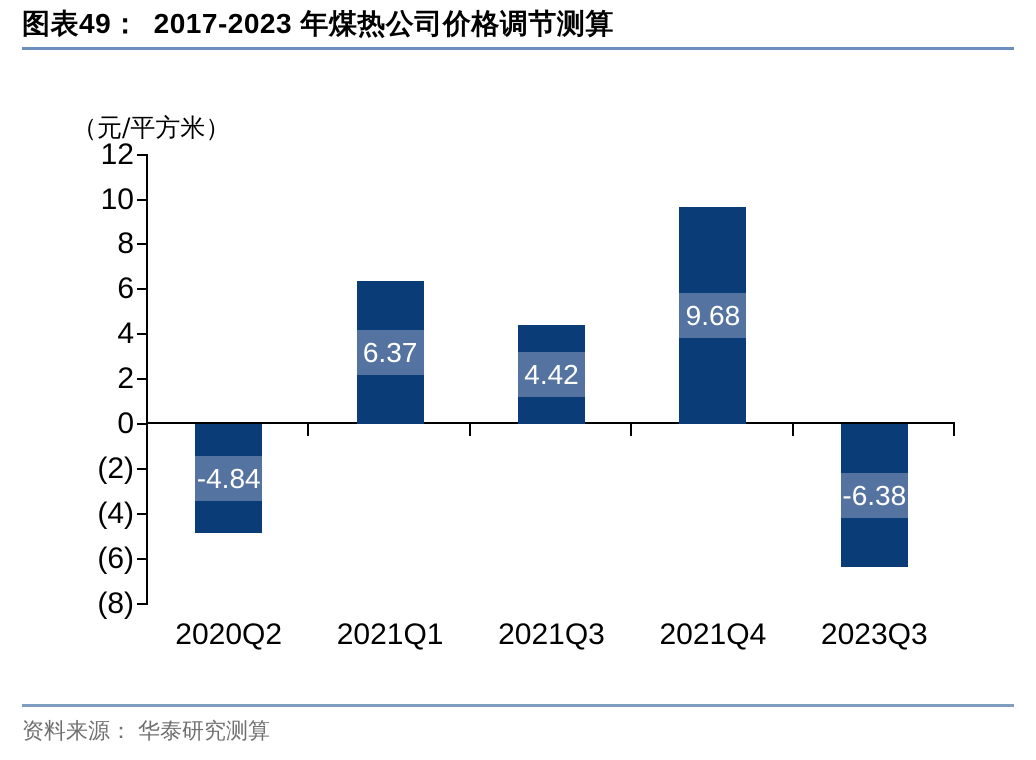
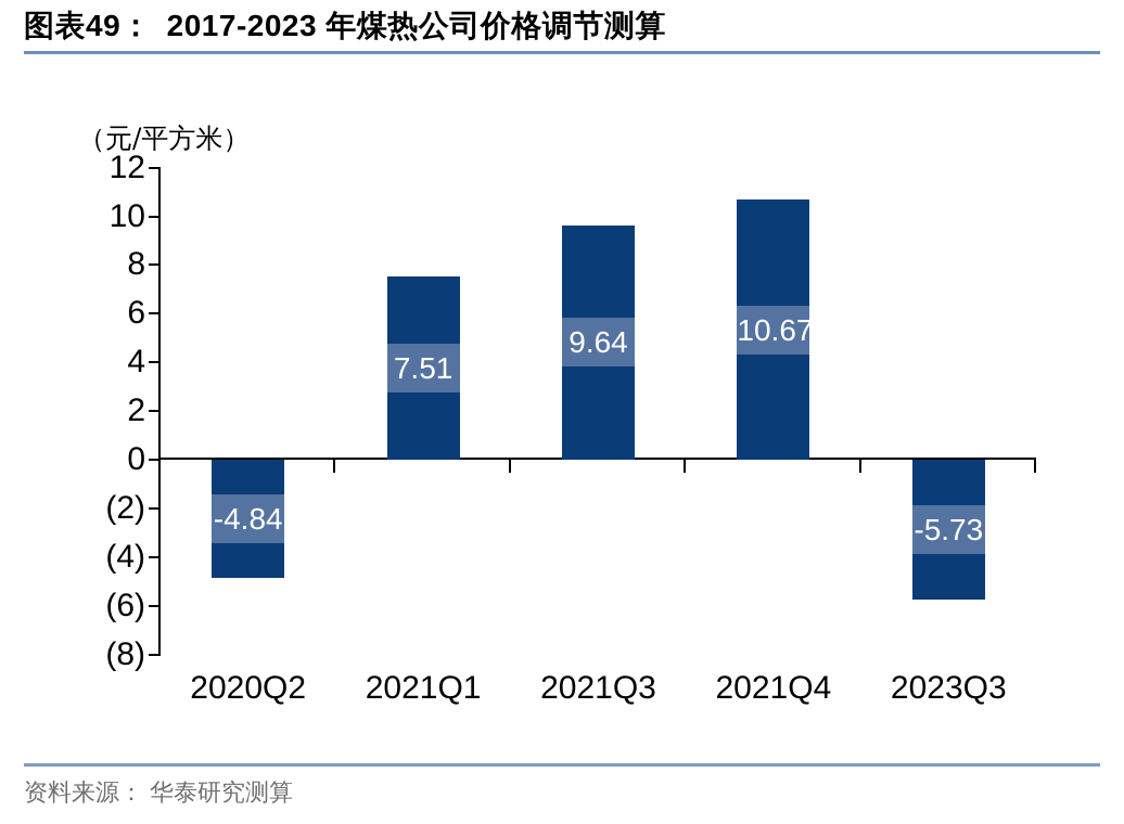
2021Q1: 6.37 -> 7.51
2021Q3: 4.42 -> 9.64
2021Q4: 9.68 -> 10.67
2023Q3: -6.38 -> -5.73
